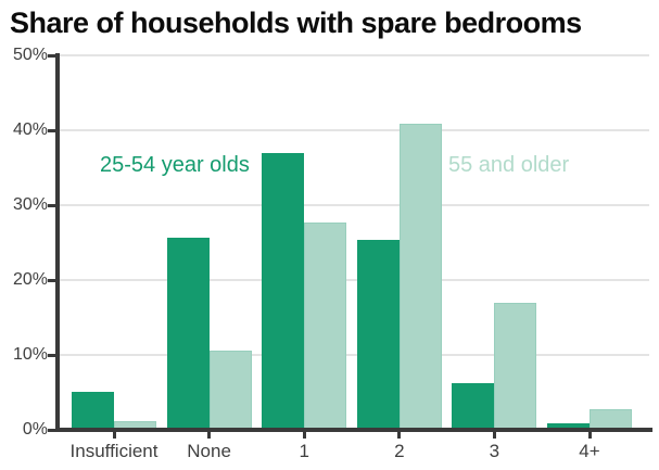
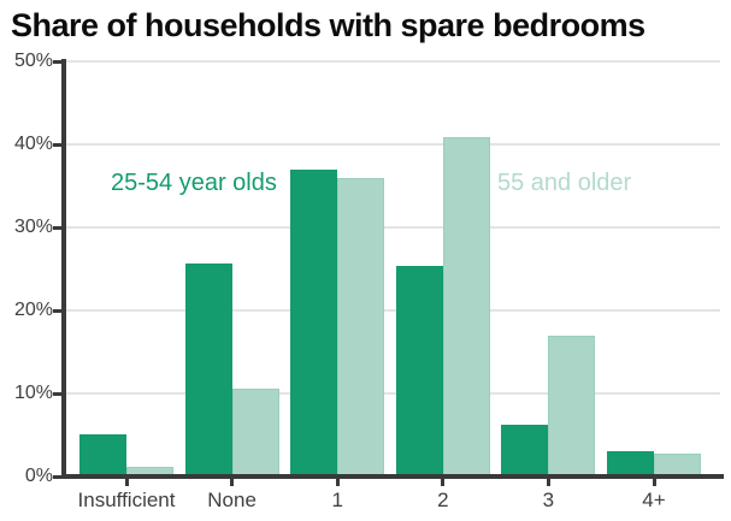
55 and older/1: 28% -> 36%
25-54 year olds/4+: 1% -> 3%
